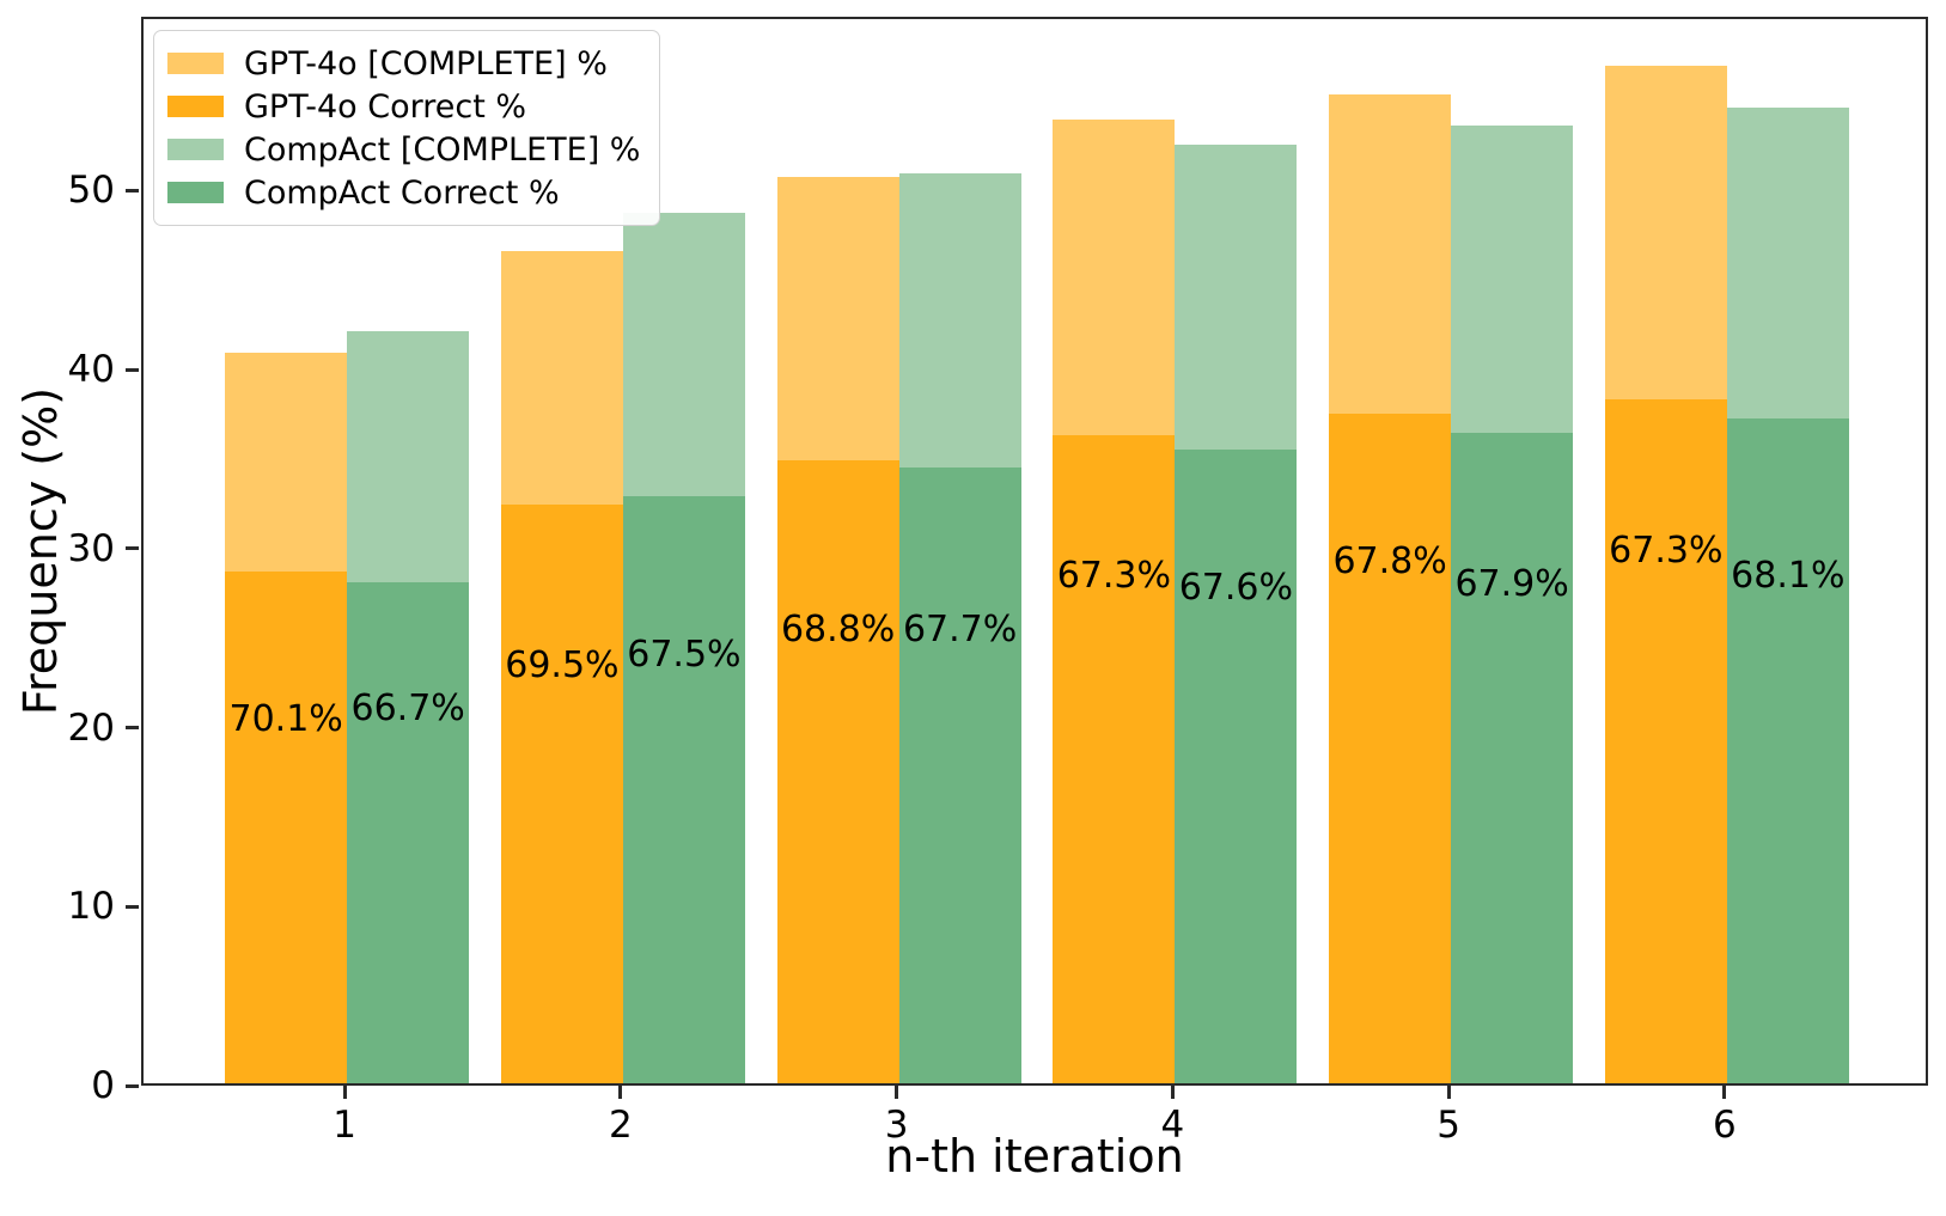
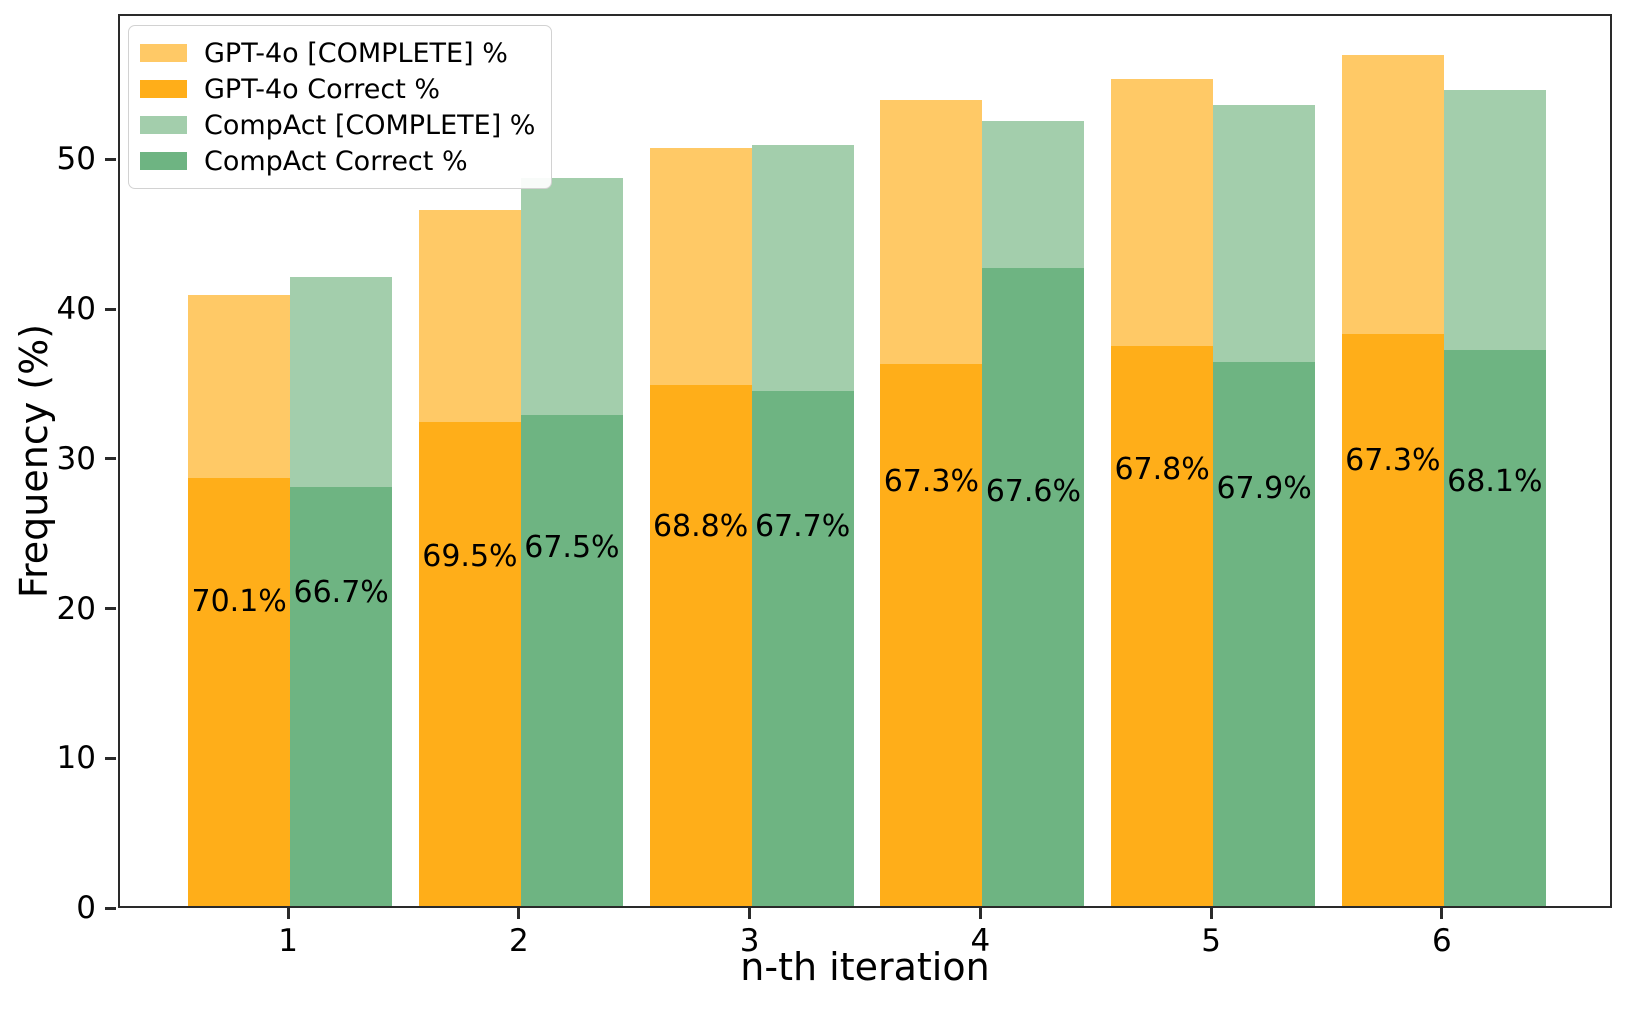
CompAct Correct %/4: 35.4 -> 42.6
